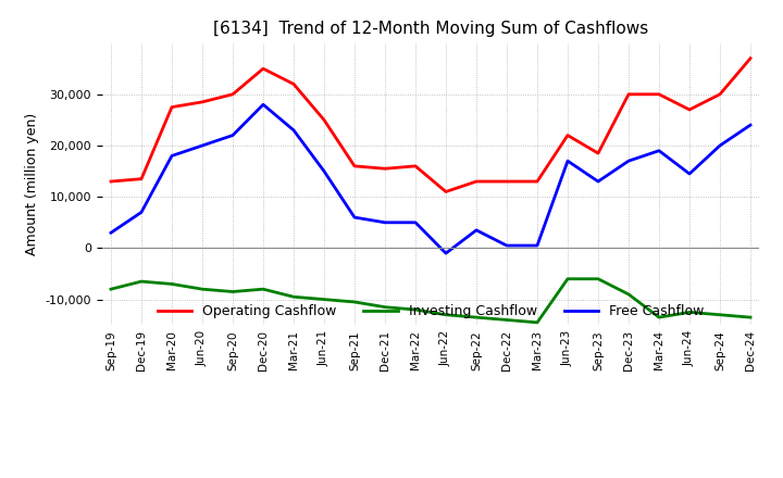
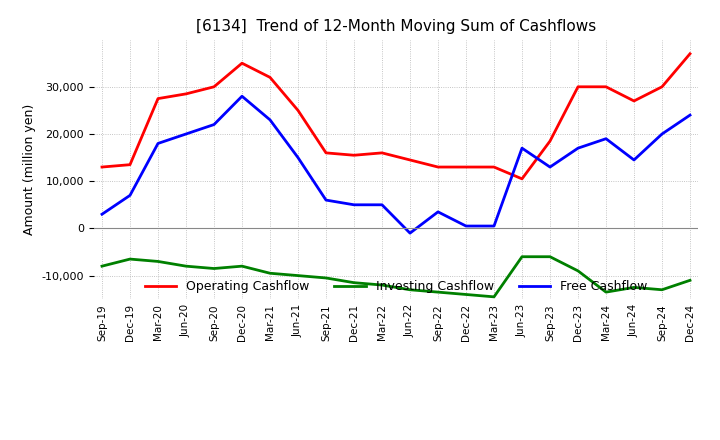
Operating Cashflow/Jun-22: 11,000 -> 14,500
Operating Cashflow/Jun-23: 22,000 -> 10,500
Investing Cashflow/Dec-24: -13,500 -> -11,000
